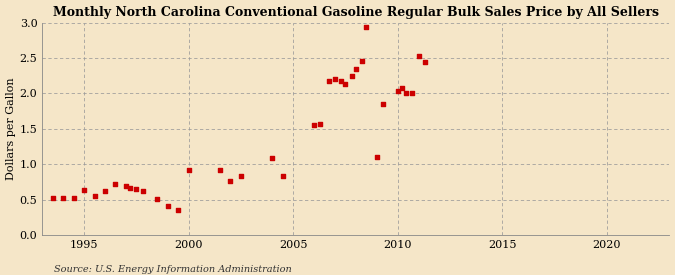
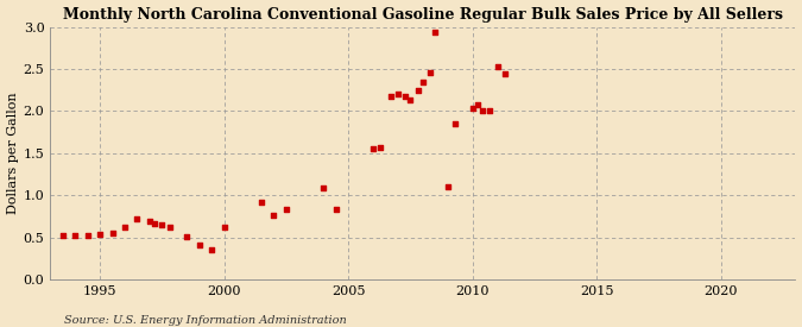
1995: 0.64 -> 0.54
2000: 0.92 -> 0.62
